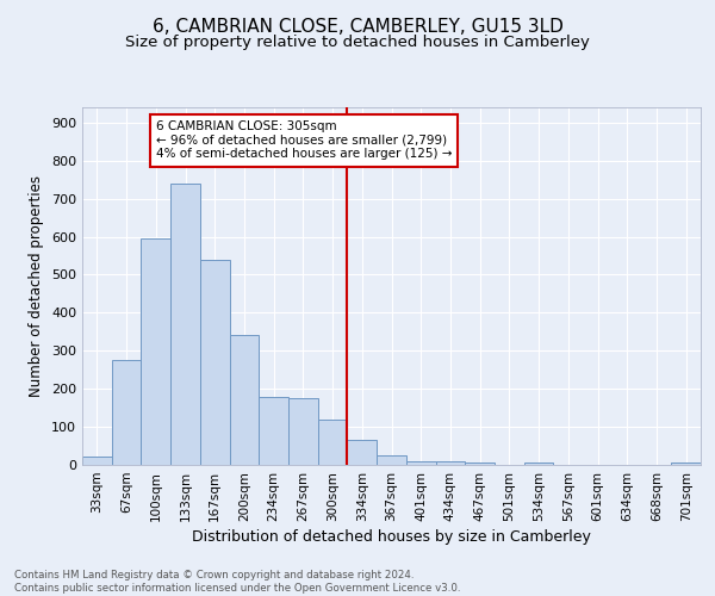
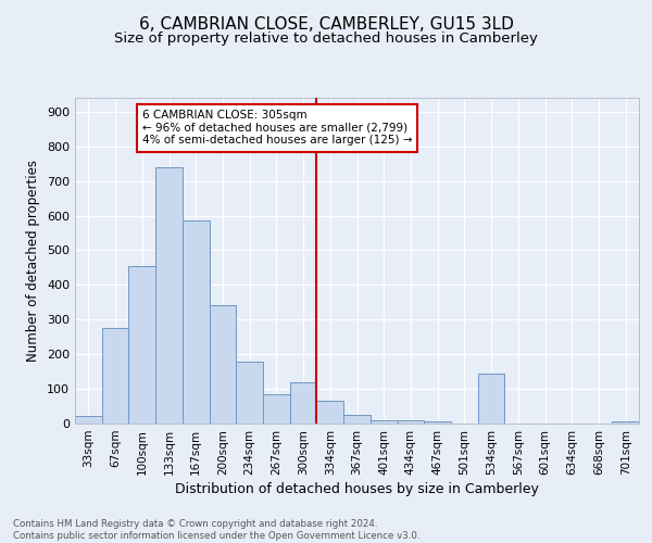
100sqm: 595 -> 455
167sqm: 540 -> 585
267sqm: 175 -> 85
534sqm: 7 -> 145
